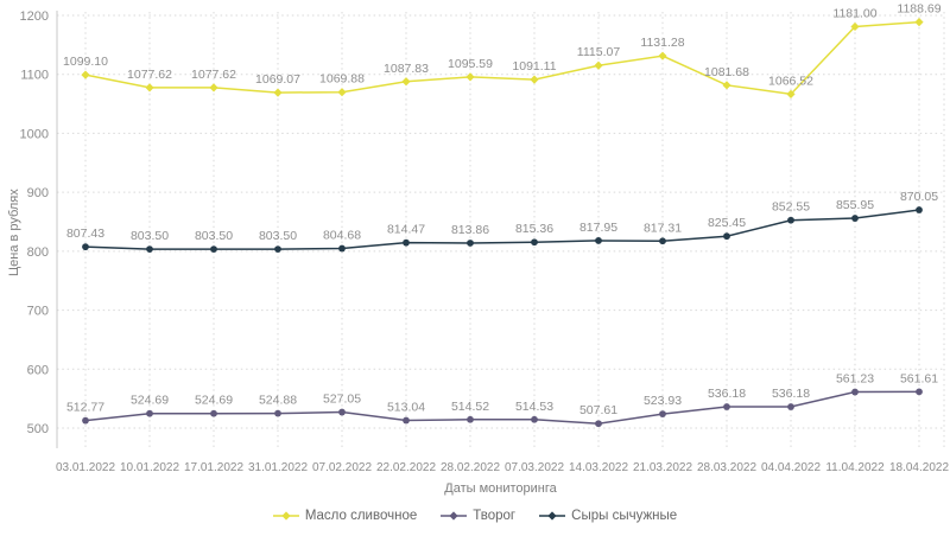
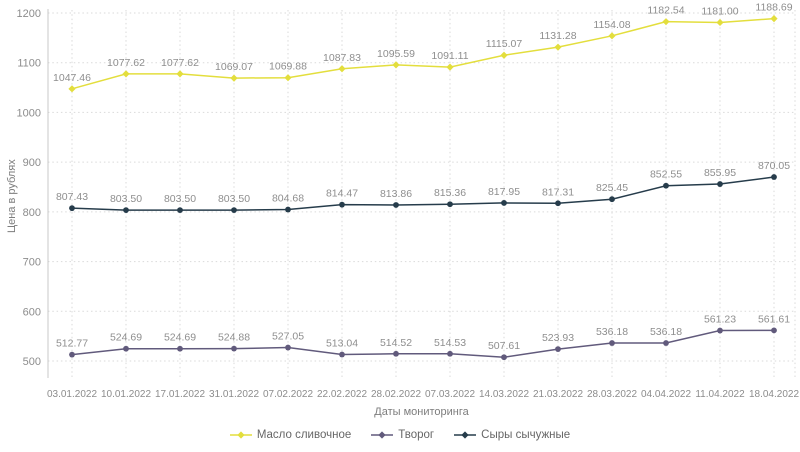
Масло сливочное/03.01.2022: 1099.10 -> 1047.46
Масло сливочное/28.03.2022: 1081.68 -> 1154.08
Масло сливочное/04.04.2022: 1066.52 -> 1182.54
